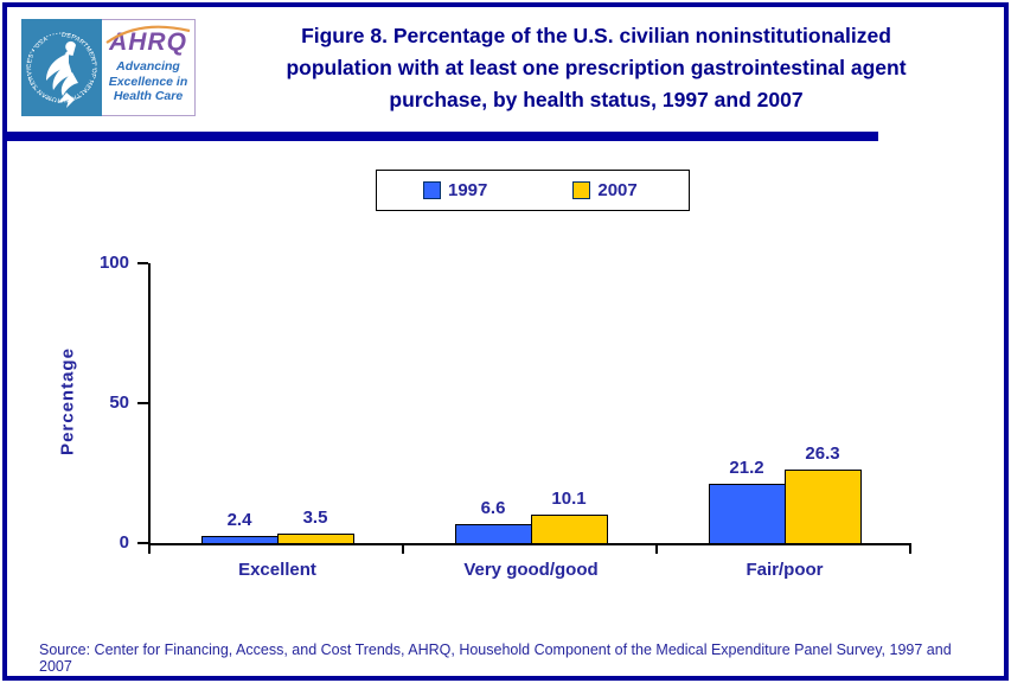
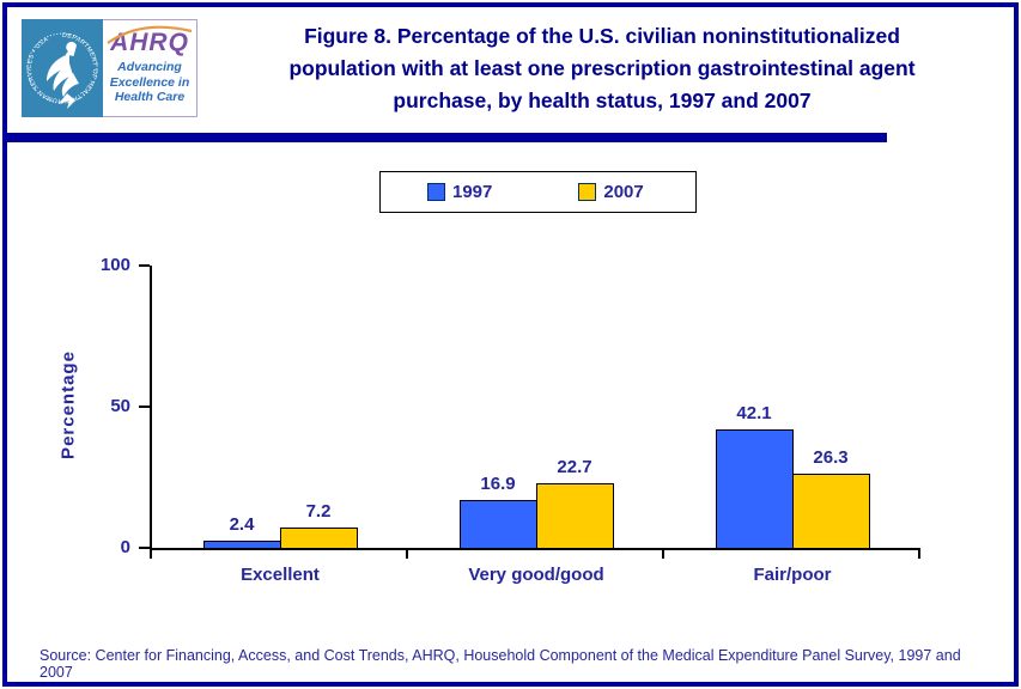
2007/Excellent: 3.5 -> 7.2
1997/Very good/good: 6.6 -> 16.9
2007/Very good/good: 10.1 -> 22.7
1997/Fair/poor: 21.2 -> 42.1
